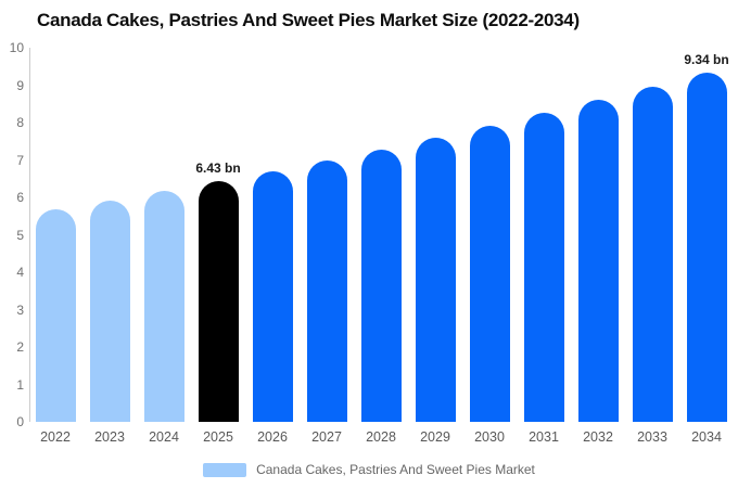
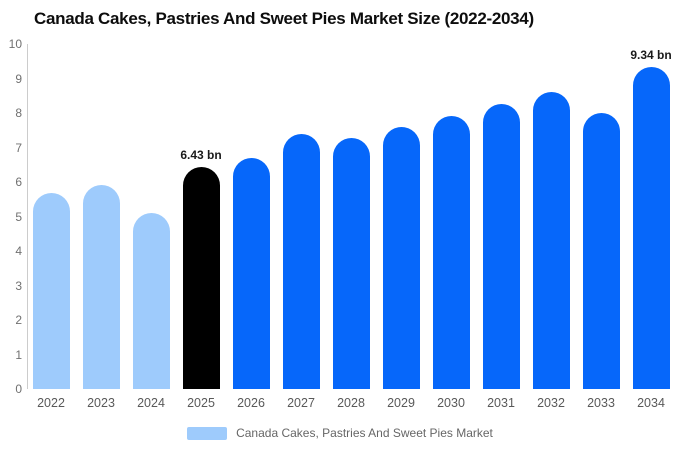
2024: 6.2 -> 5.1
2027: 7.0 -> 7.4
2033: 9.0 -> 8.0
